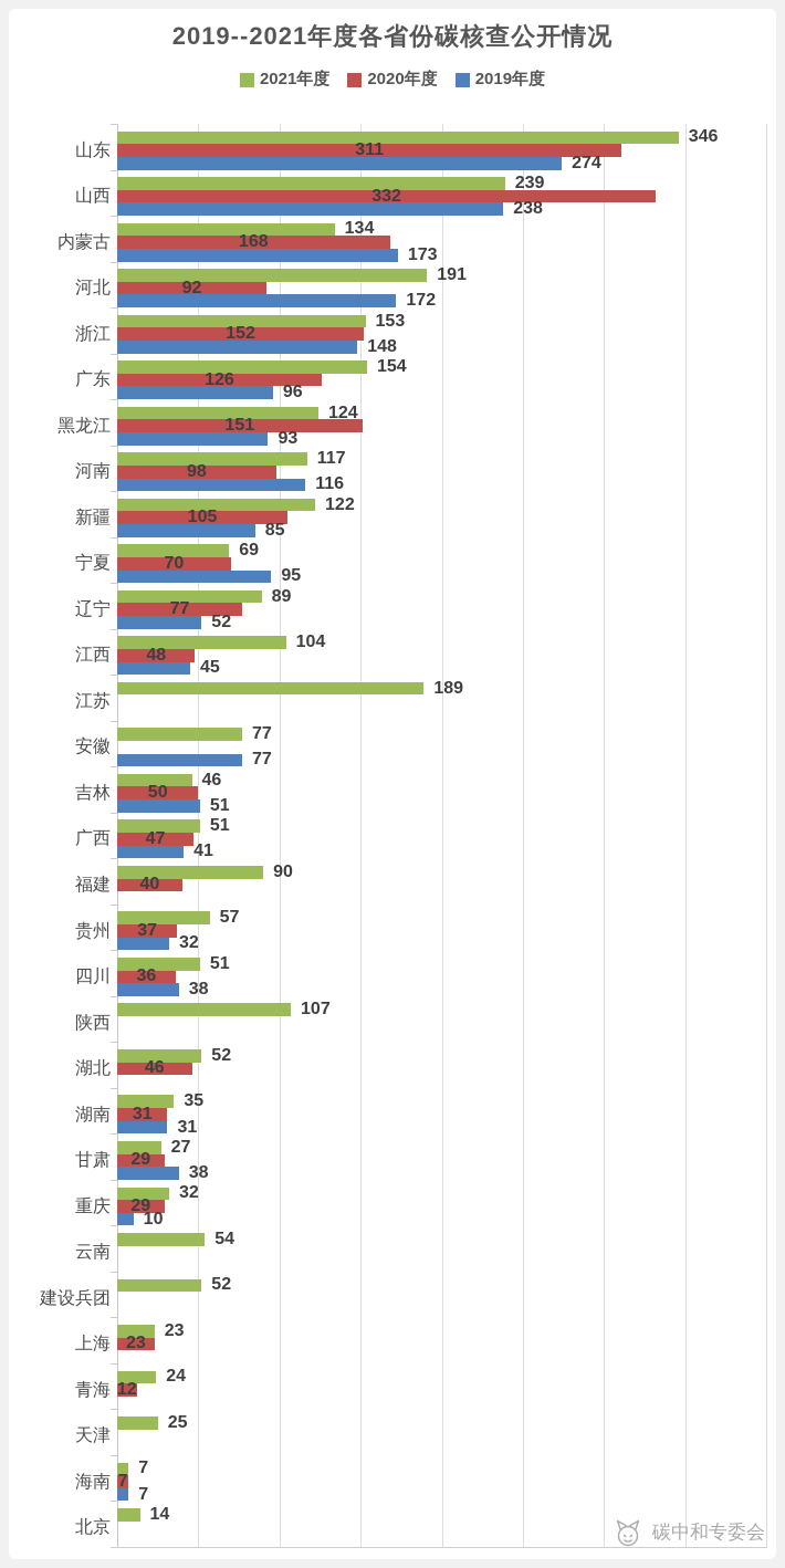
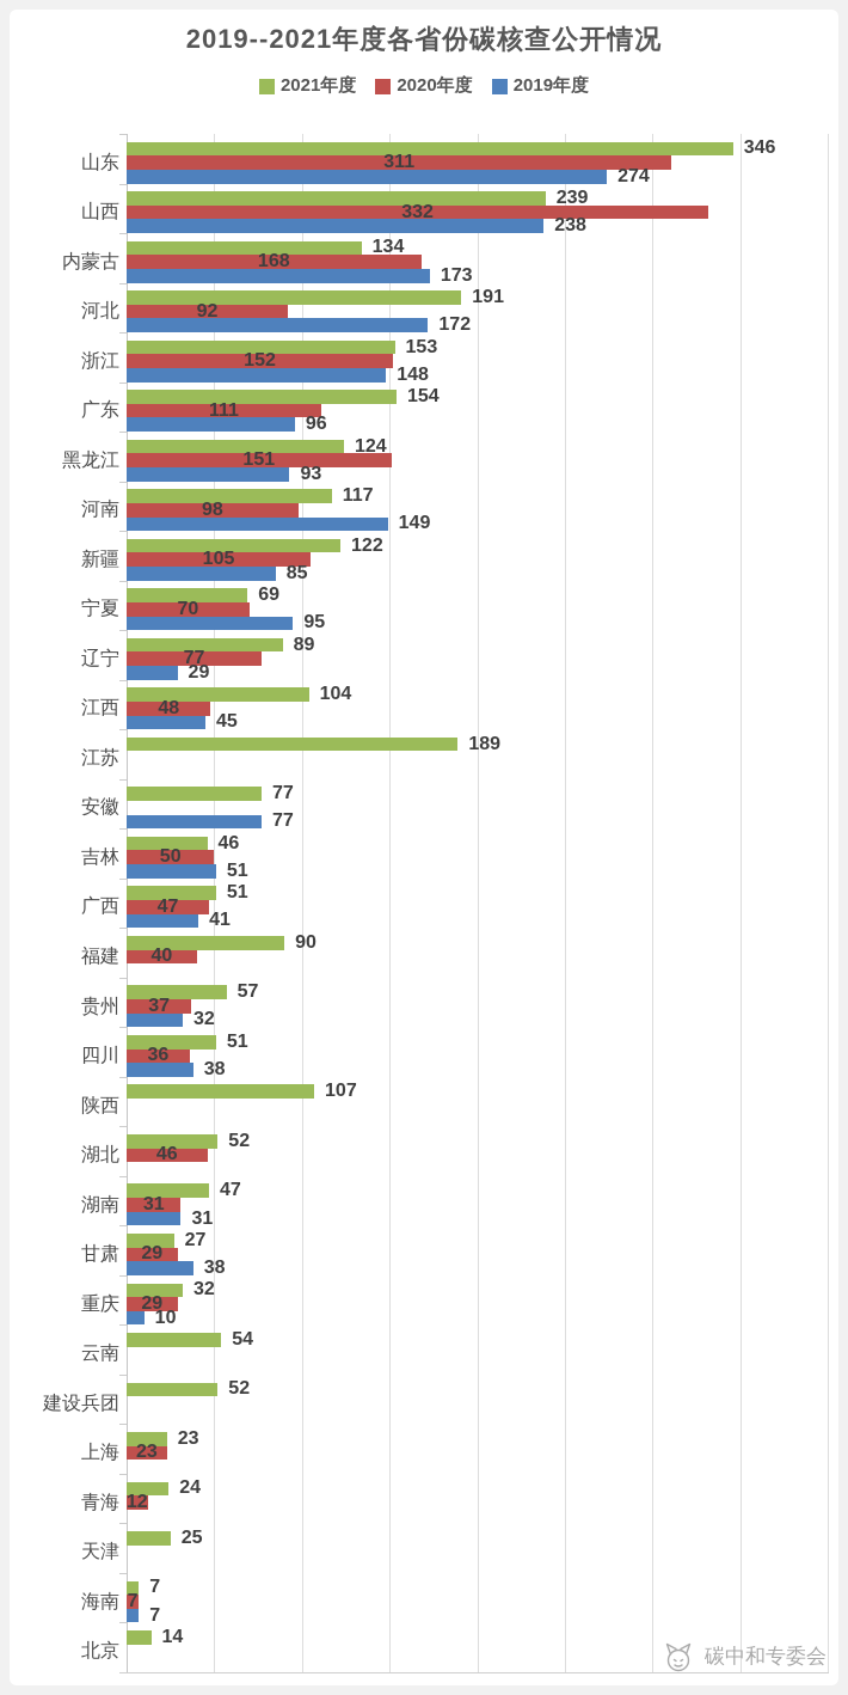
2020年度/广东: 126 -> 111
2019年度/河南: 116 -> 149
2019年度/辽宁: 52 -> 29
2021年度/湖南: 35 -> 47
